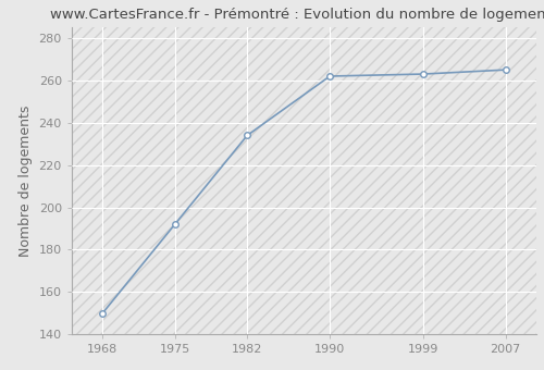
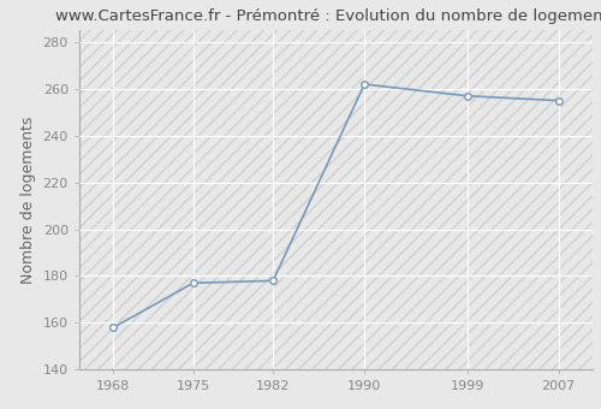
1968: 150 -> 158
1975: 192 -> 177
1982: 234 -> 178
1999: 263 -> 257
2007: 265 -> 255
